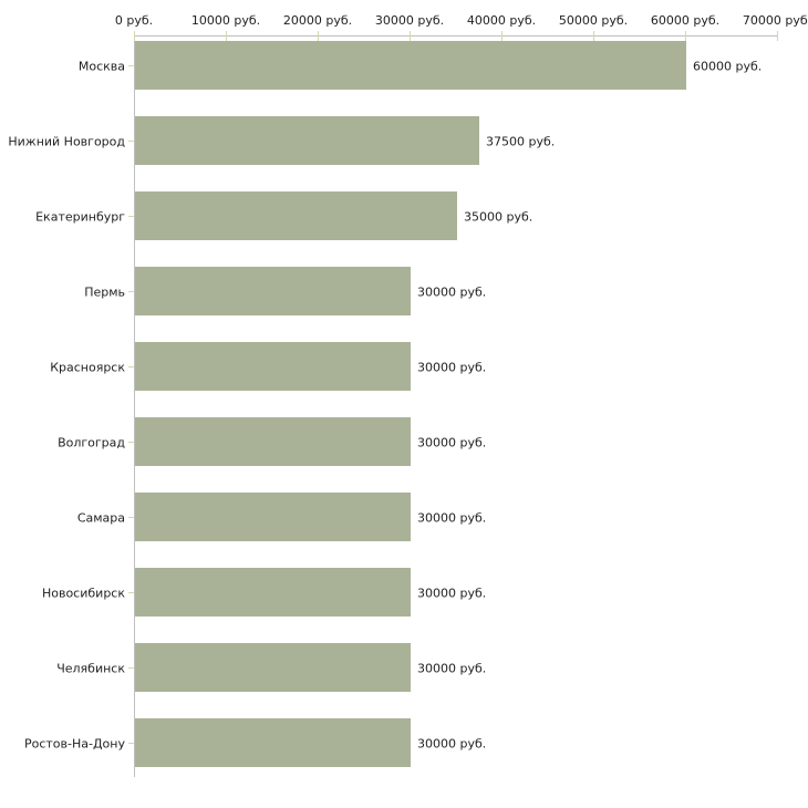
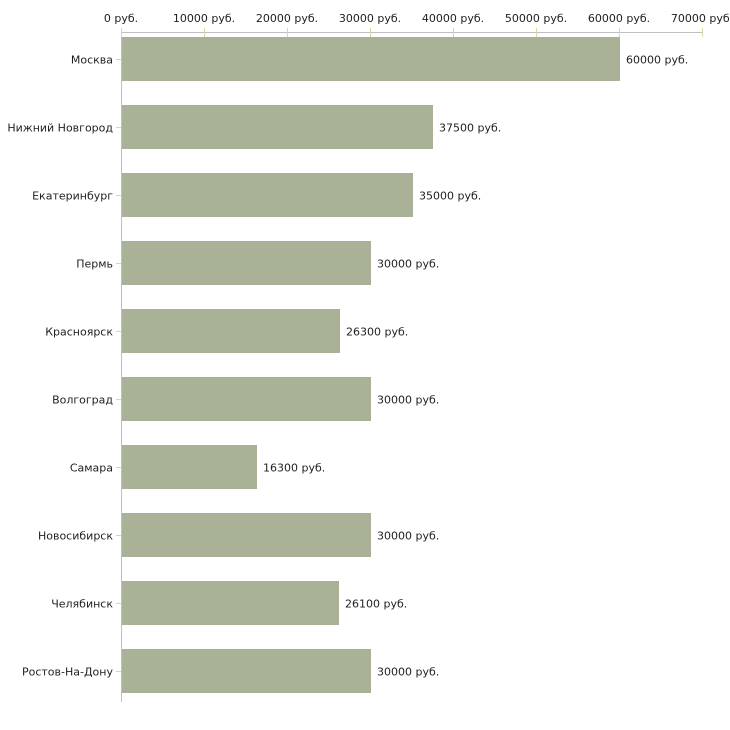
Красноярск: 30000 -> 26300
Самара: 30000 -> 16300
Челябинск: 30000 -> 26100
